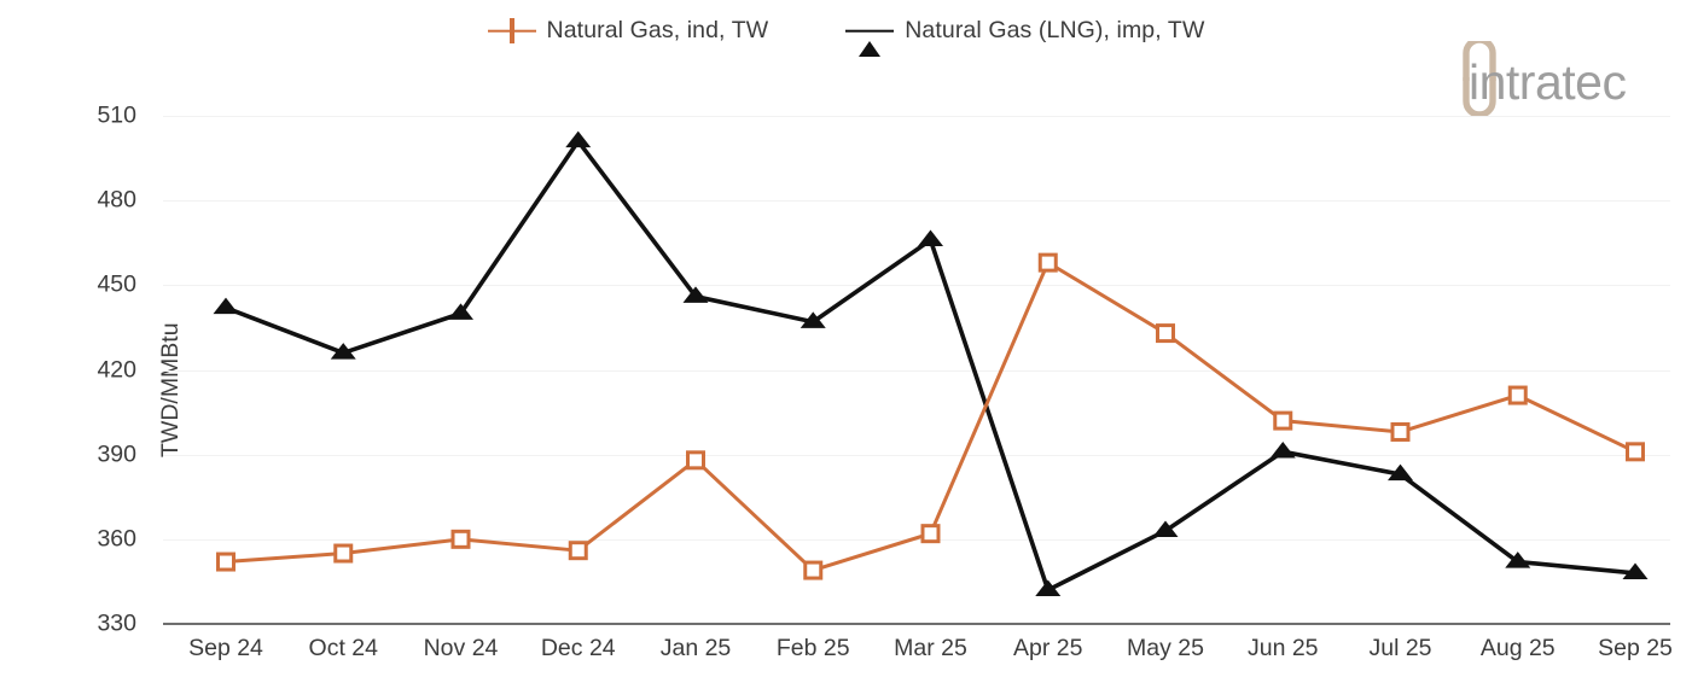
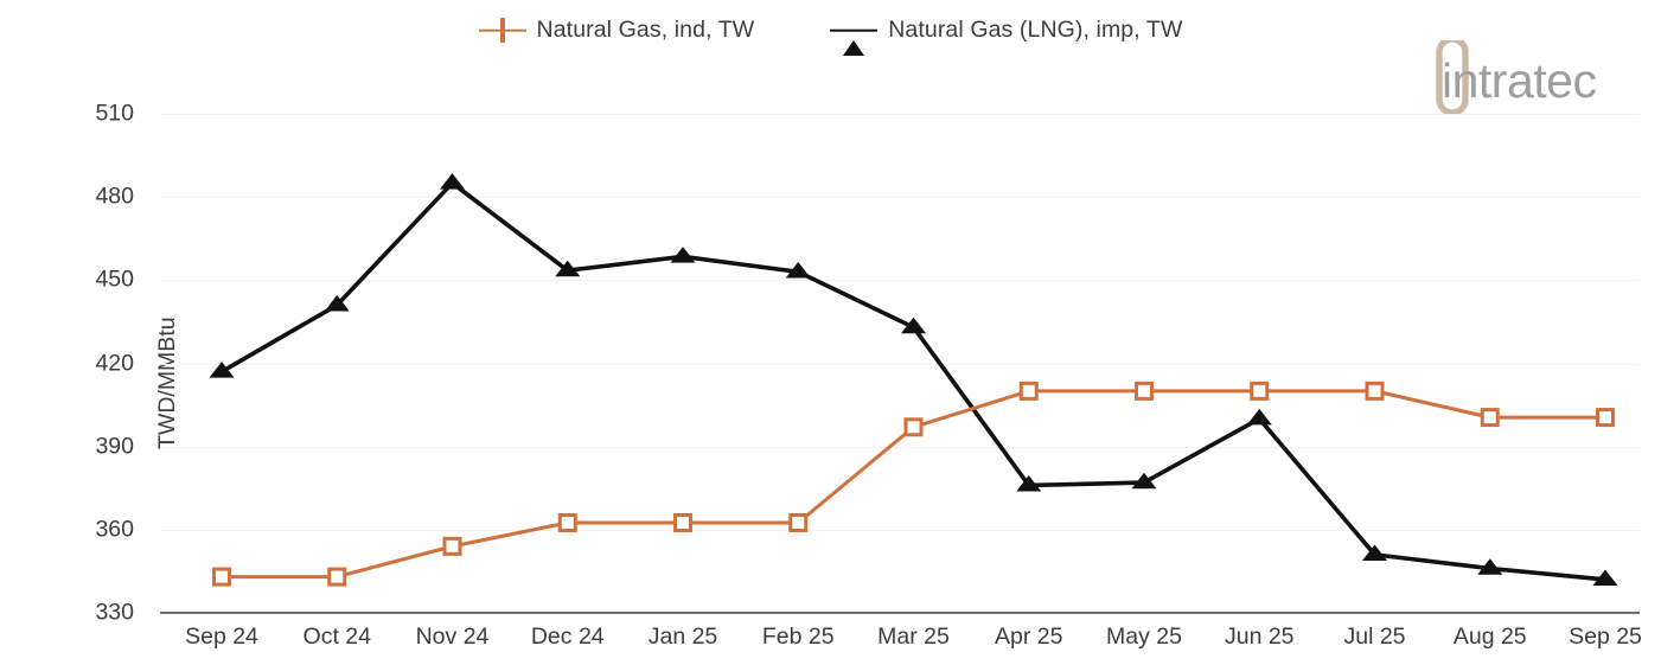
Natural Gas, ind, TW/Sep 24: 352 -> 343
Natural Gas (LNG), imp, TW/Sep 24: 442 -> 417
Natural Gas, ind, TW/Oct 24: 355 -> 343
Natural Gas (LNG), imp, TW/Oct 24: 426 -> 441
Natural Gas, ind, TW/Nov 24: 360 -> 354
Natural Gas (LNG), imp, TW/Nov 24: 440 -> 485
Natural Gas, ind, TW/Dec 24: 356 -> 362
Natural Gas (LNG), imp, TW/Dec 24: 501 -> 454
Natural Gas, ind, TW/Jan 25: 388 -> 362
Natural Gas (LNG), imp, TW/Jan 25: 446 -> 458
Natural Gas, ind, TW/Feb 25: 349 -> 362
Natural Gas (LNG), imp, TW/Feb 25: 437 -> 453
Natural Gas, ind, TW/Mar 25: 362 -> 397
Natural Gas (LNG), imp, TW/Mar 25: 466 -> 433
Natural Gas, ind, TW/Apr 25: 458 -> 410
Natural Gas (LNG), imp, TW/Apr 25: 342 -> 376
Natural Gas, ind, TW/May 25: 433 -> 410
Natural Gas (LNG), imp, TW/May 25: 363 -> 377
Natural Gas, ind, TW/Jun 25: 402 -> 410
Natural Gas (LNG), imp, TW/Jun 25: 391 -> 400
Natural Gas, ind, TW/Jul 25: 398 -> 410
Natural Gas (LNG), imp, TW/Jul 25: 383 -> 351
Natural Gas, ind, TW/Aug 25: 411 -> 400
Natural Gas (LNG), imp, TW/Aug 25: 352 -> 346
Natural Gas, ind, TW/Sep 25: 391 -> 400
Natural Gas (LNG), imp, TW/Sep 25: 348 -> 342
